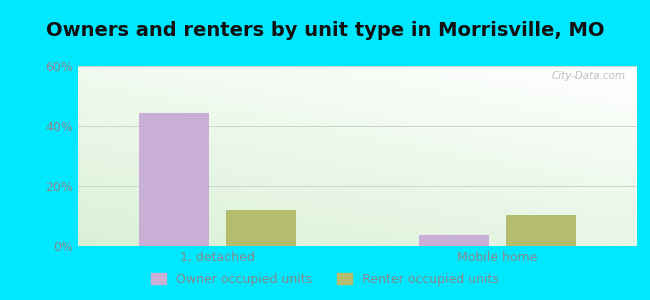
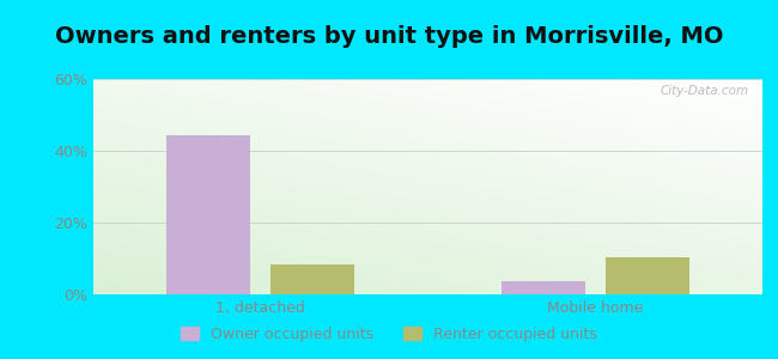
Renter occupied units/1, detached: 12.0% -> 8.5%
